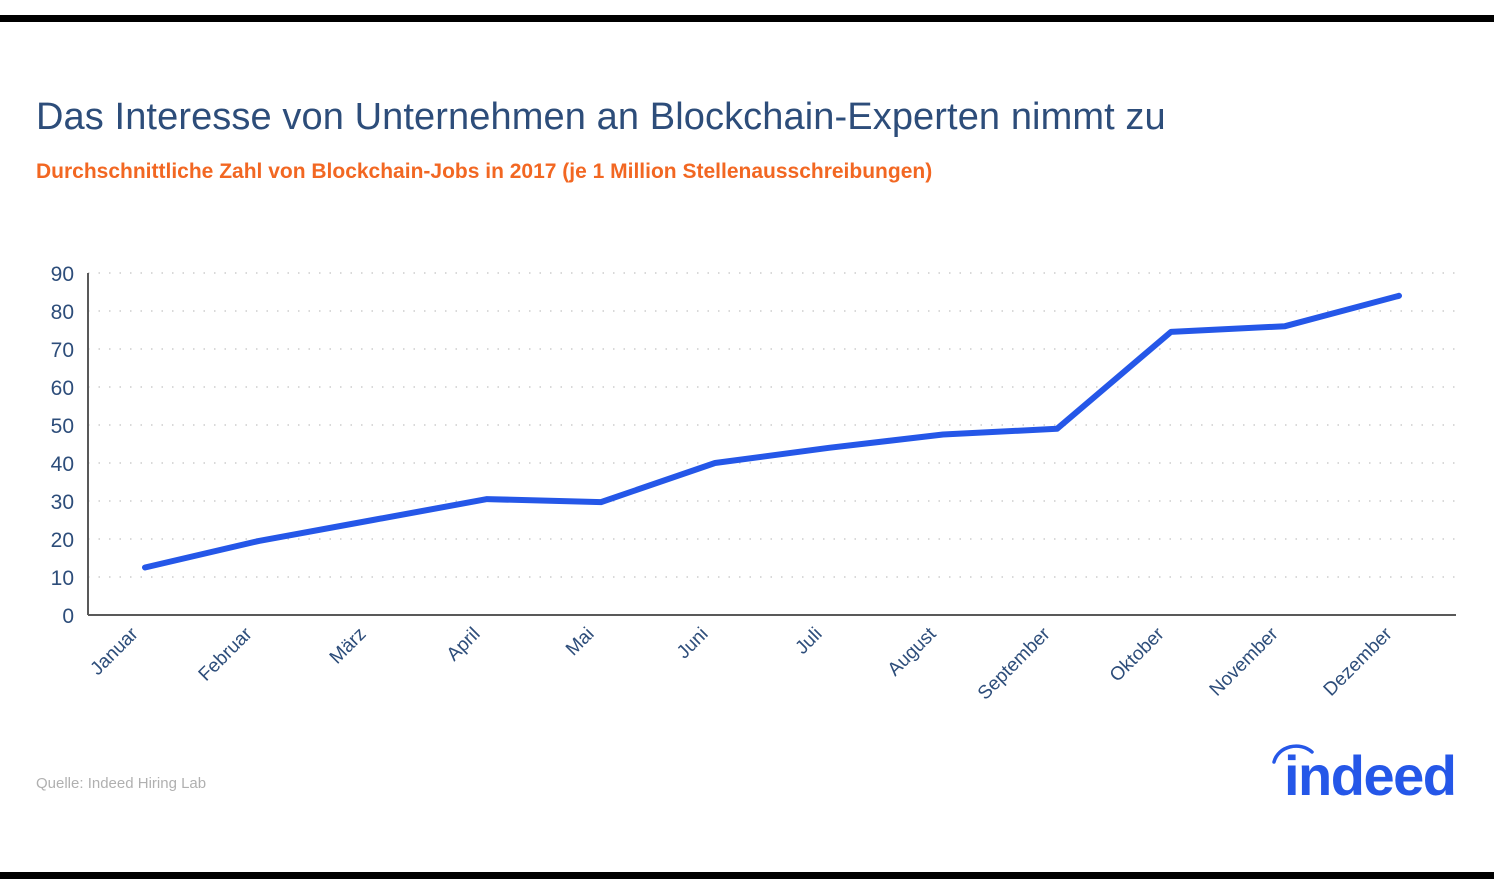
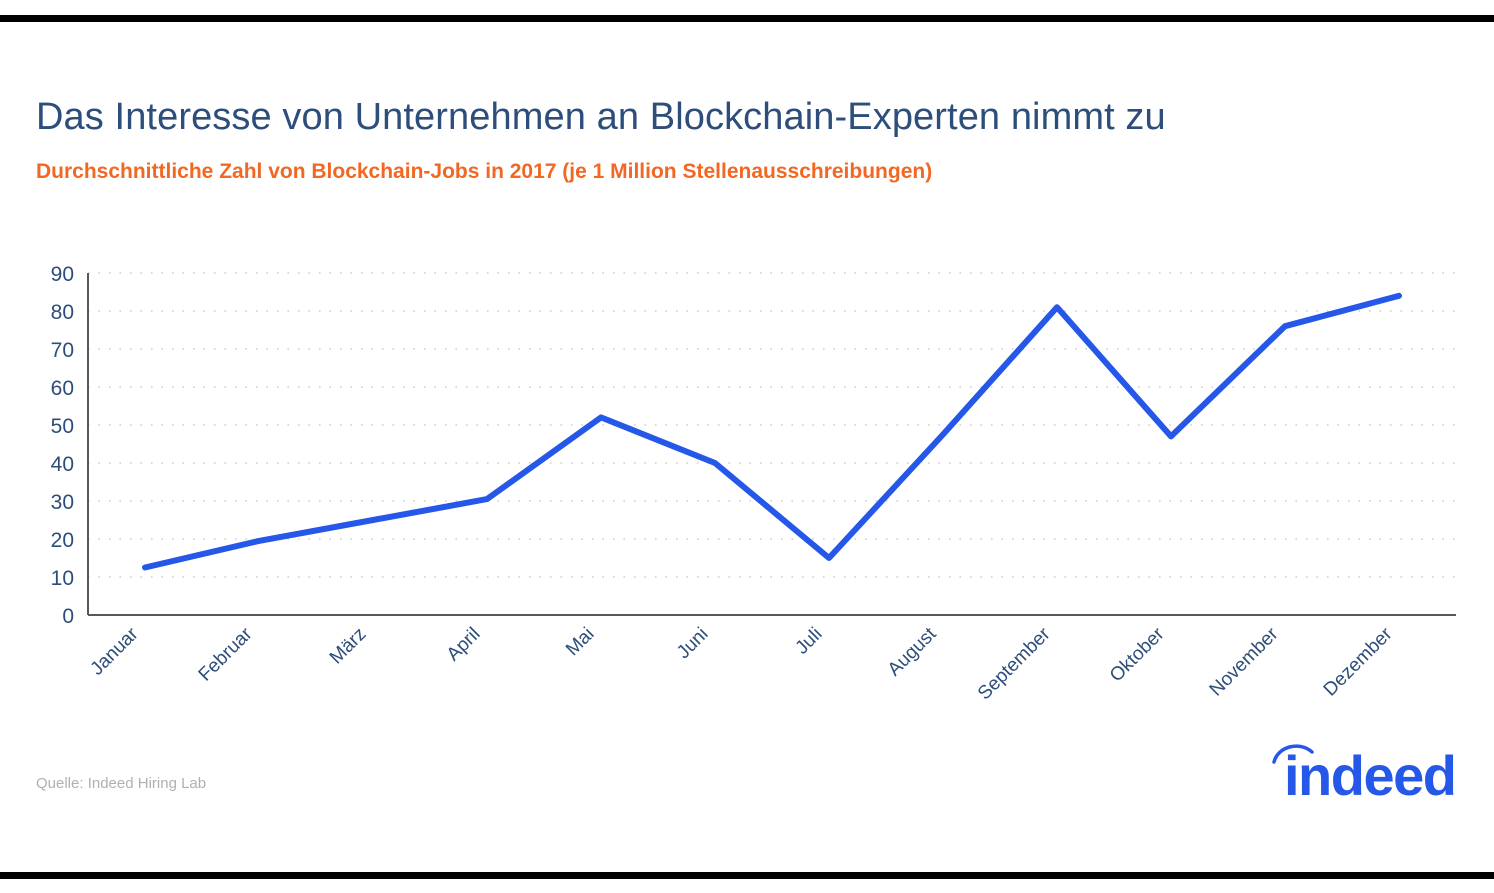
Mai: 30 -> 52
Juli: 44 -> 15
September: 49 -> 81
Oktober: 74 -> 47
